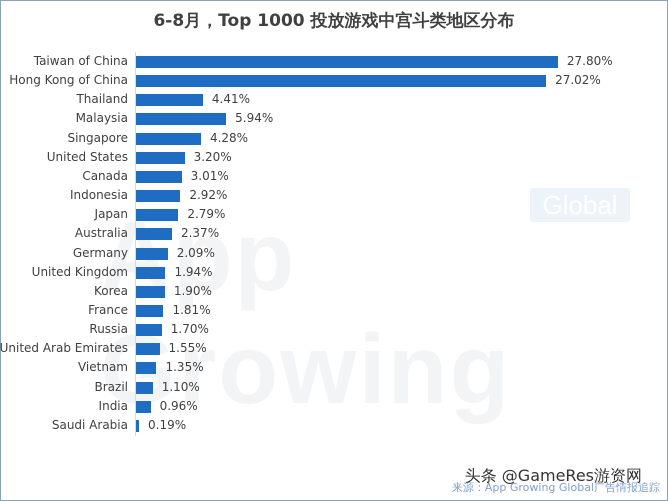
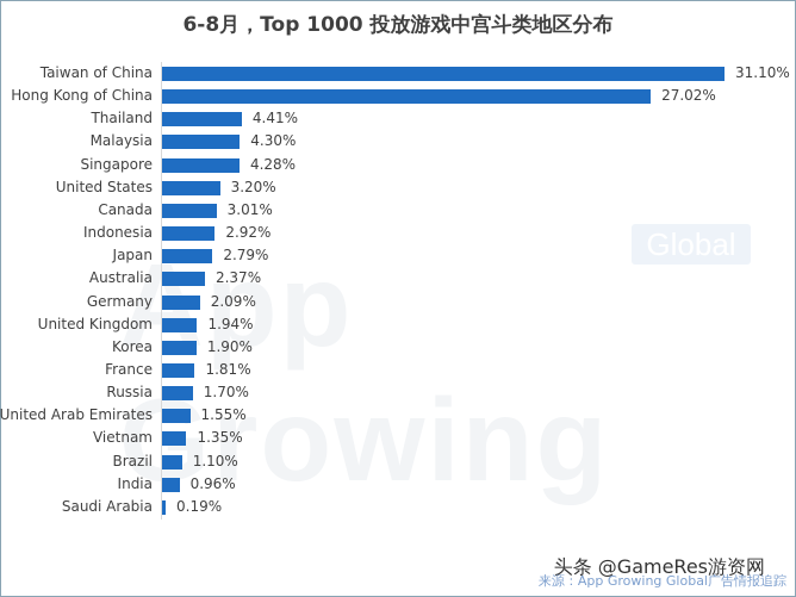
Taiwan of China: 27.80% -> 31.10%
Malaysia: 5.94% -> 4.30%
